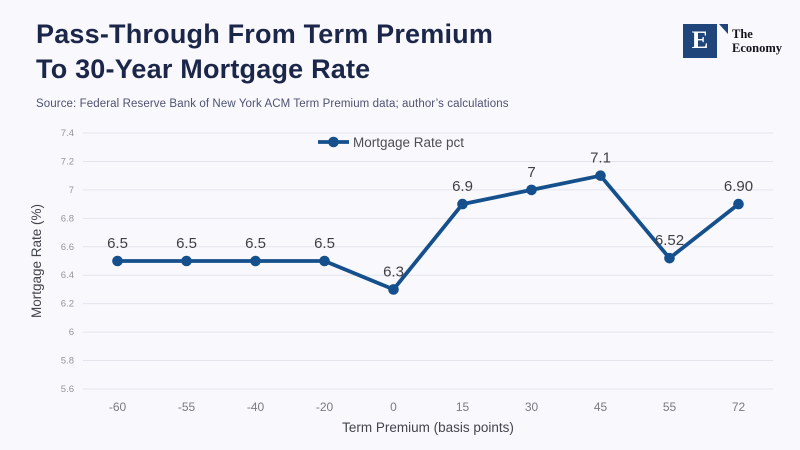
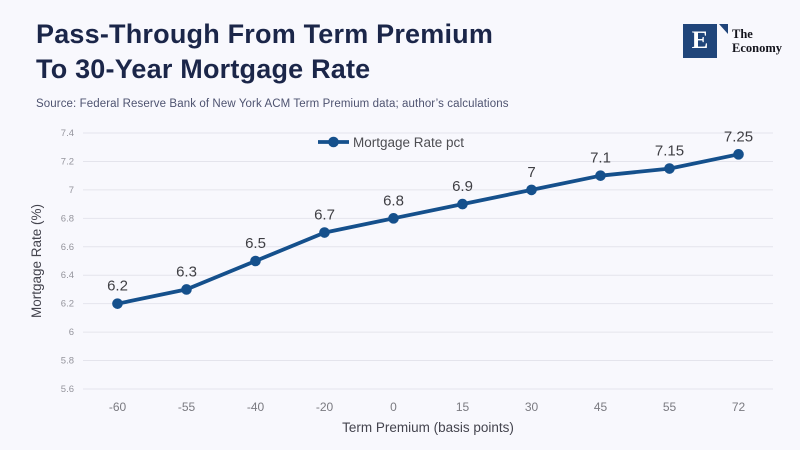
-60: 6.5 -> 6.2
-55: 6.5 -> 6.3
-20: 6.5 -> 6.7
0: 6.3 -> 6.8
55: 6.52 -> 7.15
72: 6.90 -> 7.25
